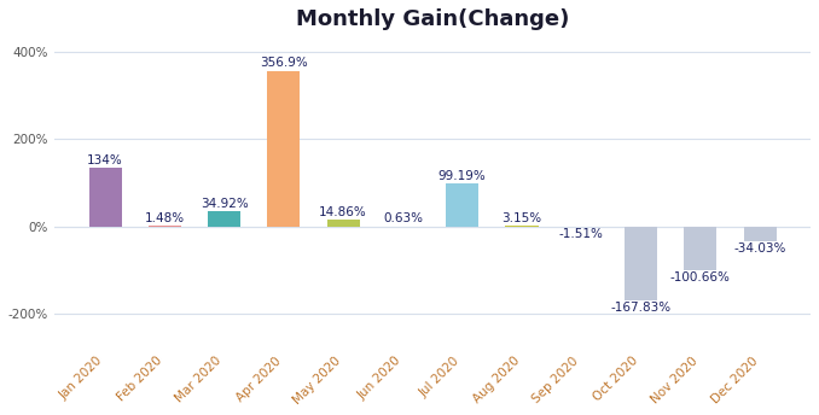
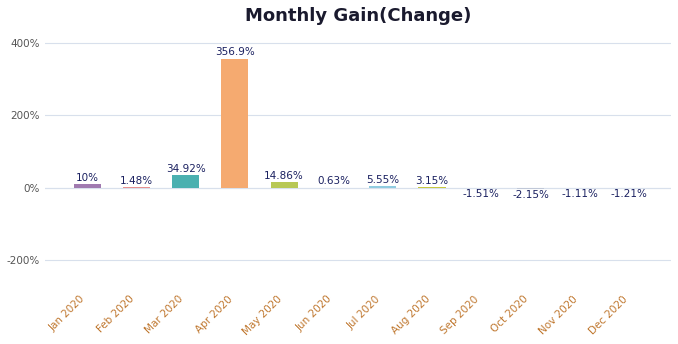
Jan 2020: 134% -> 10%
Jul 2020: 99.19% -> 5.55%
Oct 2020: -167.83% -> -2.15%
Nov 2020: -100.66% -> -1.11%
Dec 2020: -34.03% -> -1.21%
